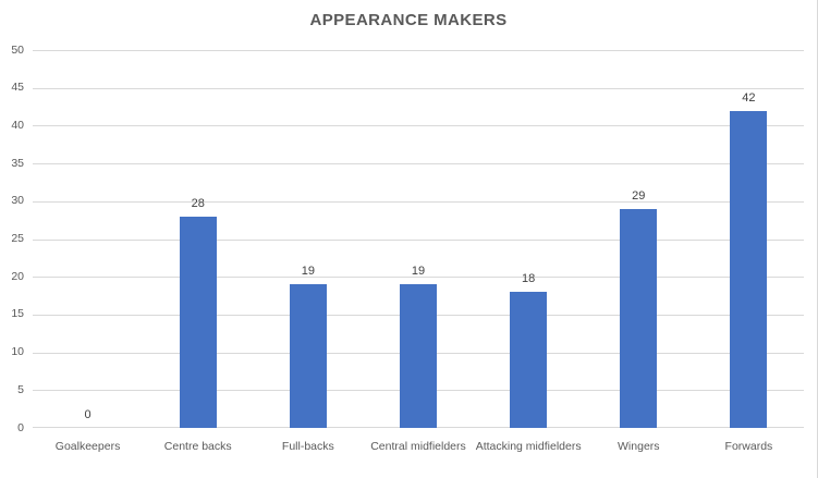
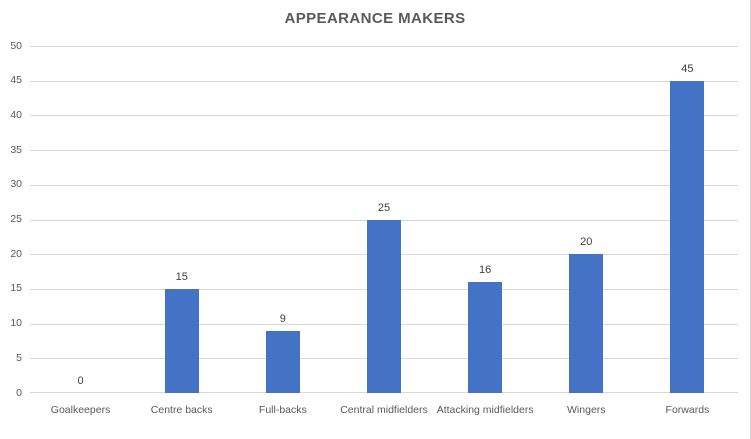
Centre backs: 28 -> 15
Full-backs: 19 -> 9
Central midfielders: 19 -> 25
Attacking midfielders: 18 -> 16
Wingers: 29 -> 20
Forwards: 42 -> 45
